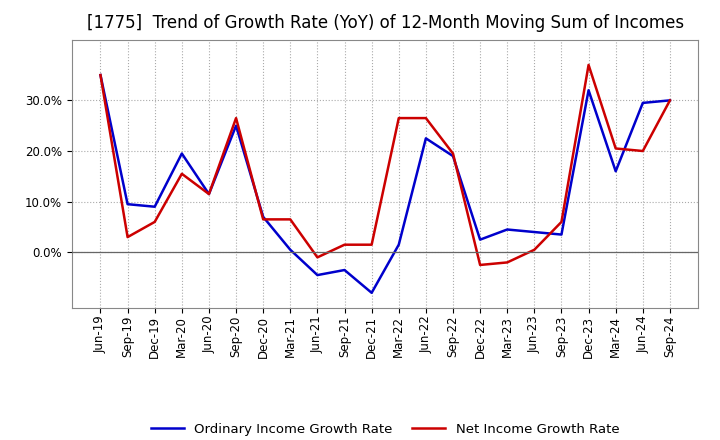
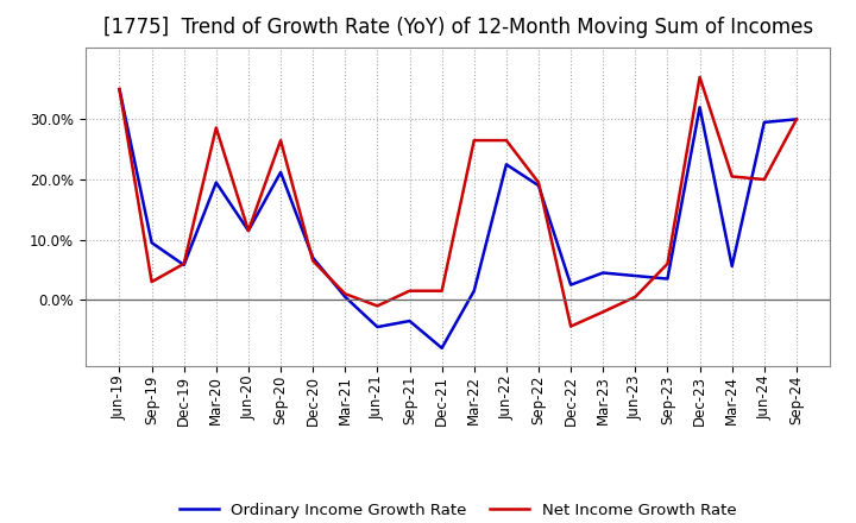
Ordinary Income Growth Rate/Dec-19: 9.0% -> 5.8%
Net Income Growth Rate/Mar-20: 15.5% -> 28.6%
Ordinary Income Growth Rate/Sep-20: 25.0% -> 21.2%
Net Income Growth Rate/Mar-21: 6.5% -> 1.0%
Net Income Growth Rate/Dec-22: -2.5% -> -4.4%
Ordinary Income Growth Rate/Mar-24: 16.0% -> 5.6%
